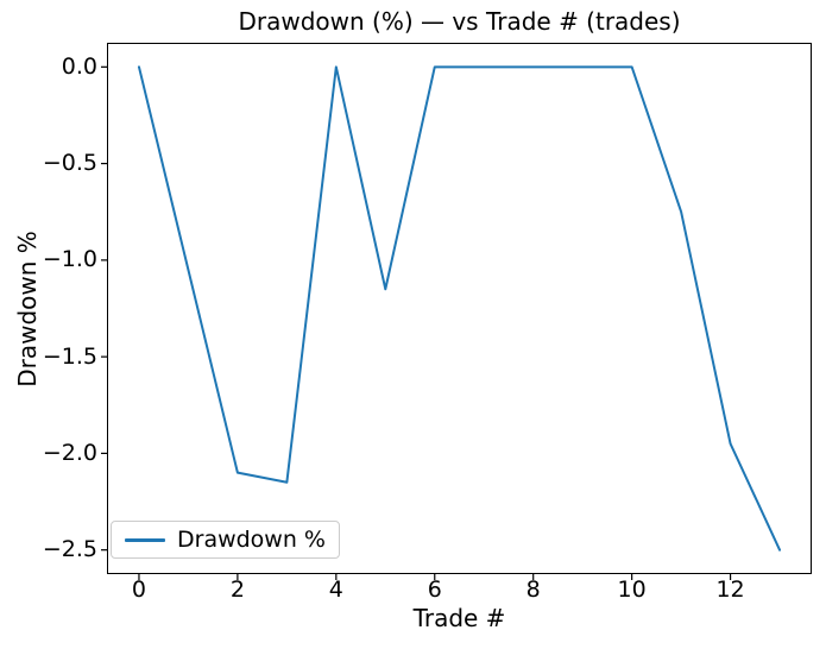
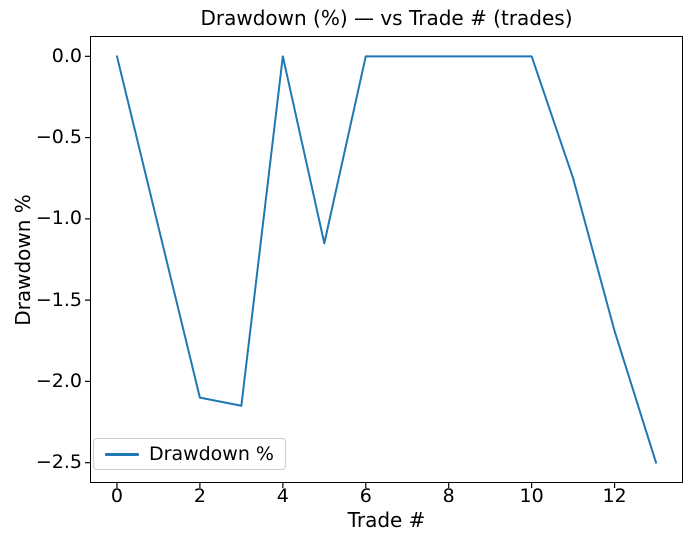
12: -1.95 -> -1.69
